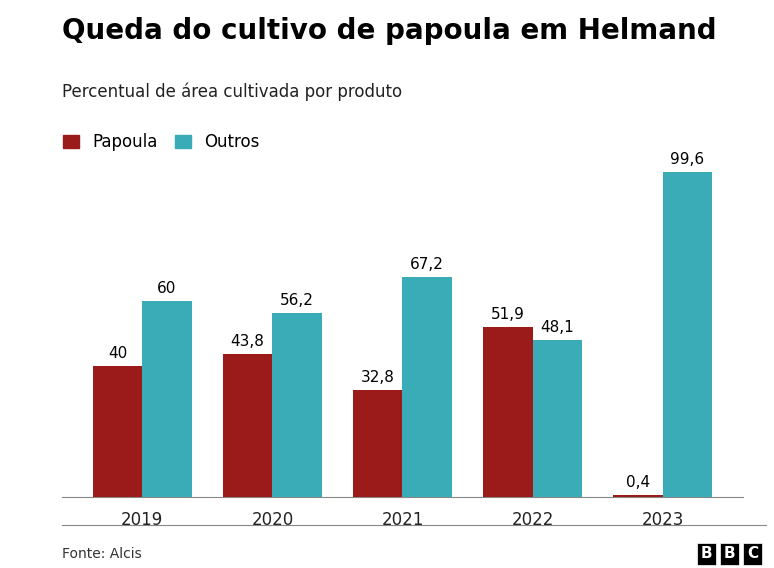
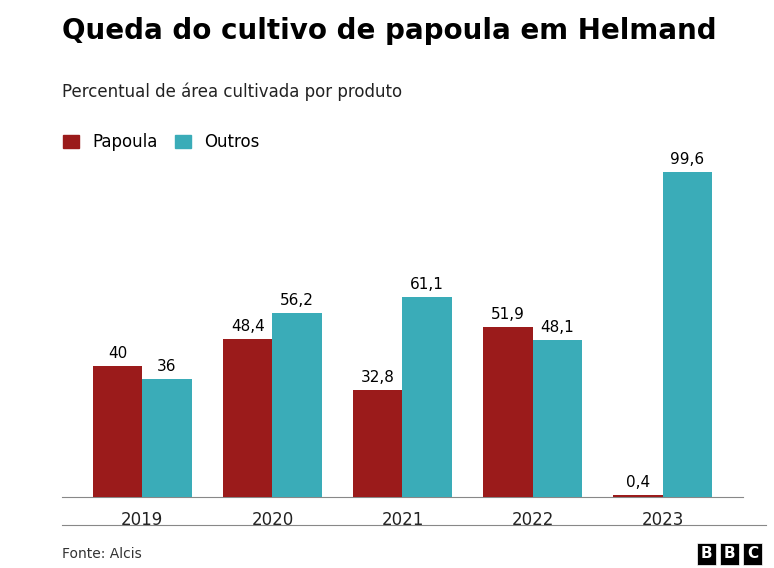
Outros/2019: 60 -> 36
Papoula/2020: 43,8 -> 48,4
Outros/2021: 67,2 -> 61,1
